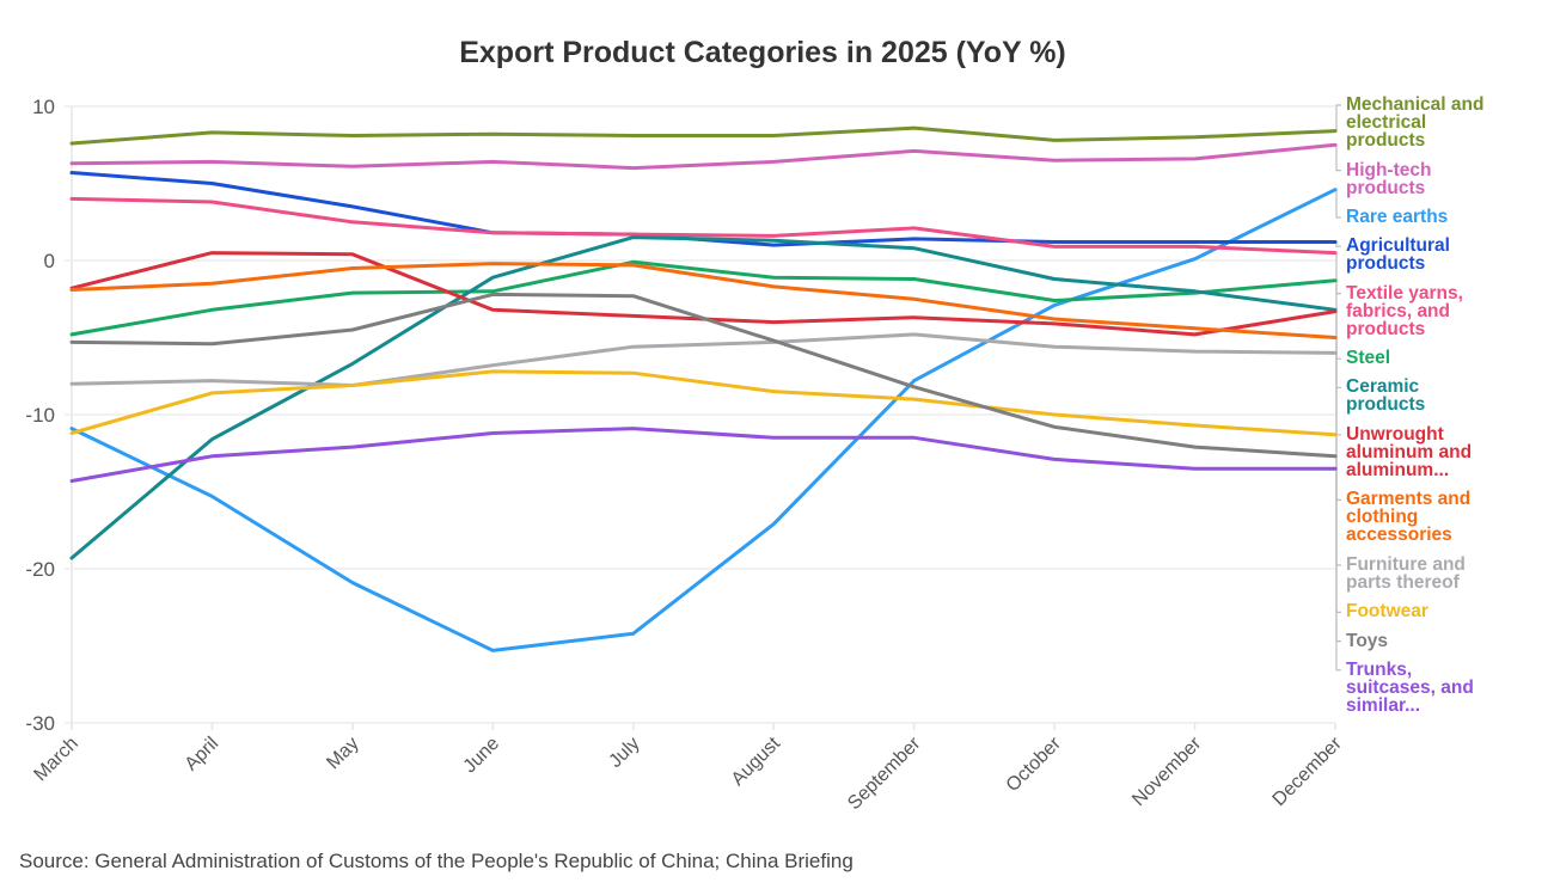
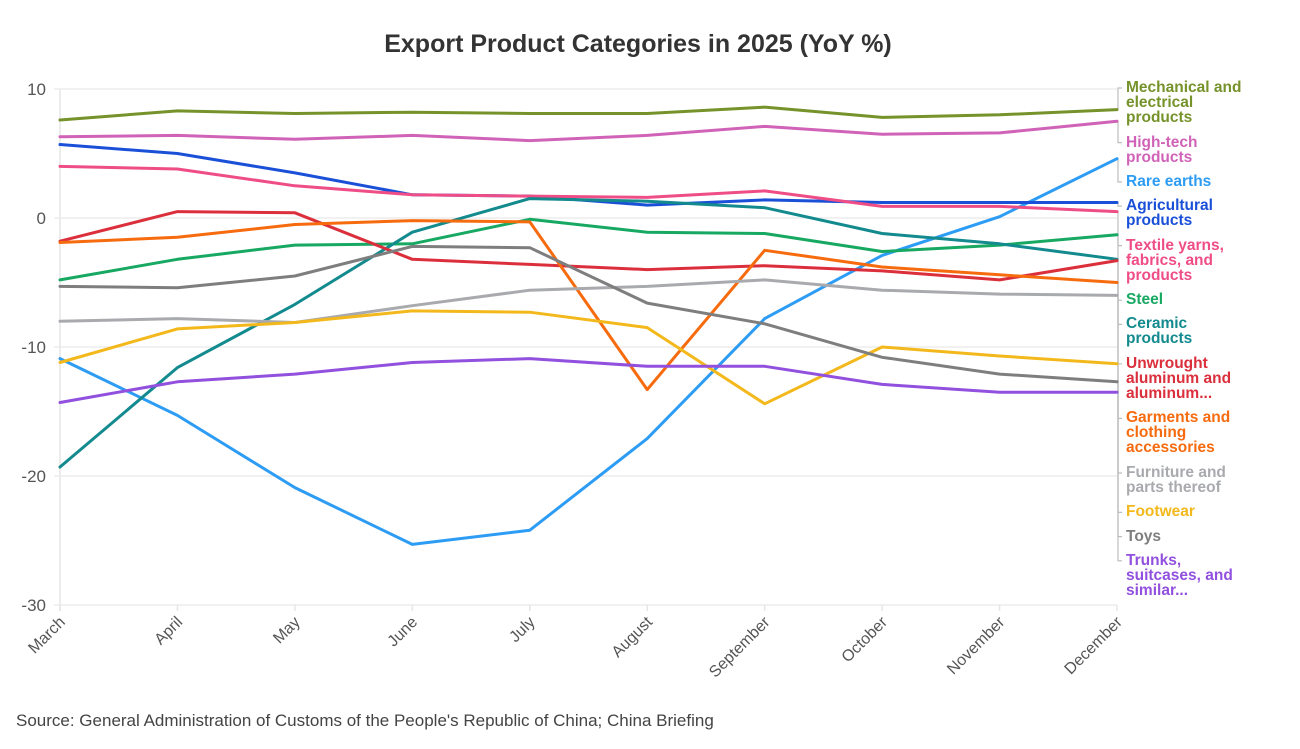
Garments and clothing accessories/August: -1.7 -> -13.3
Toys/August: -5.2 -> -6.6
Footwear/September: -9.0 -> -14.4
